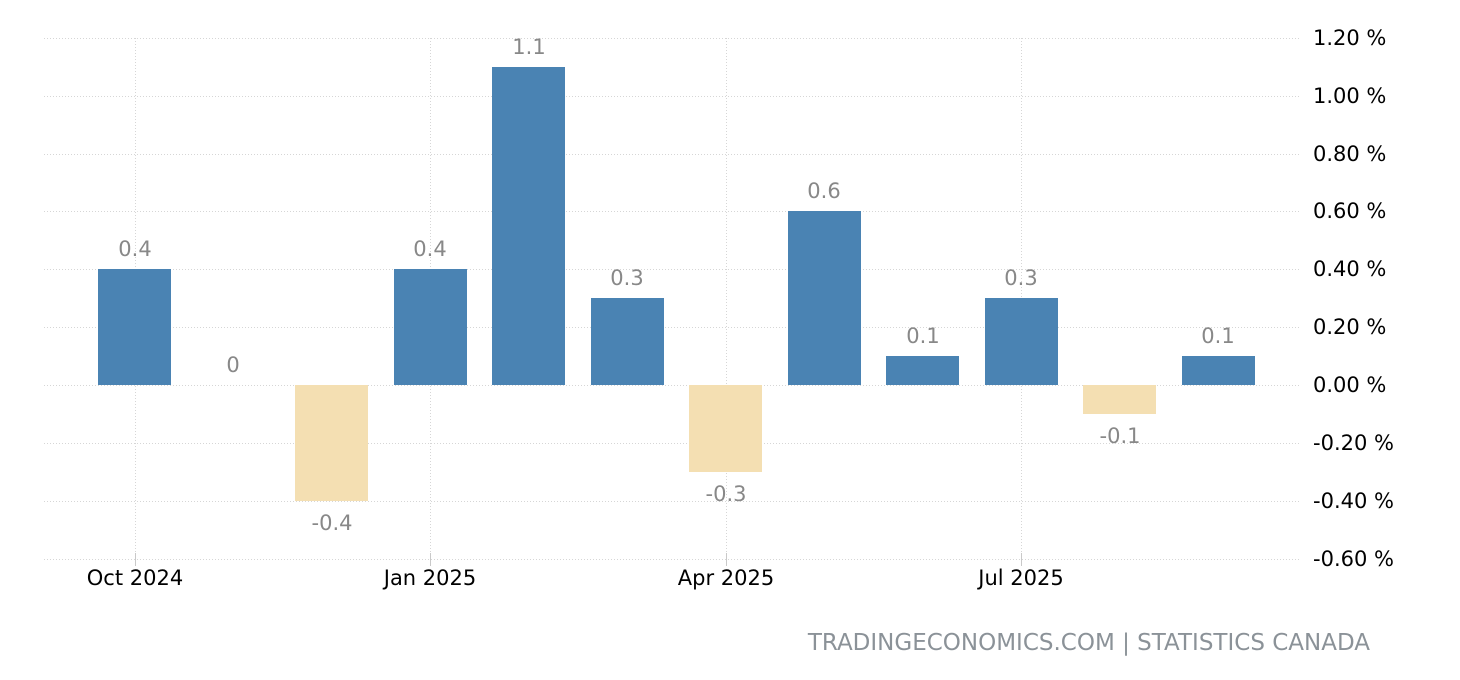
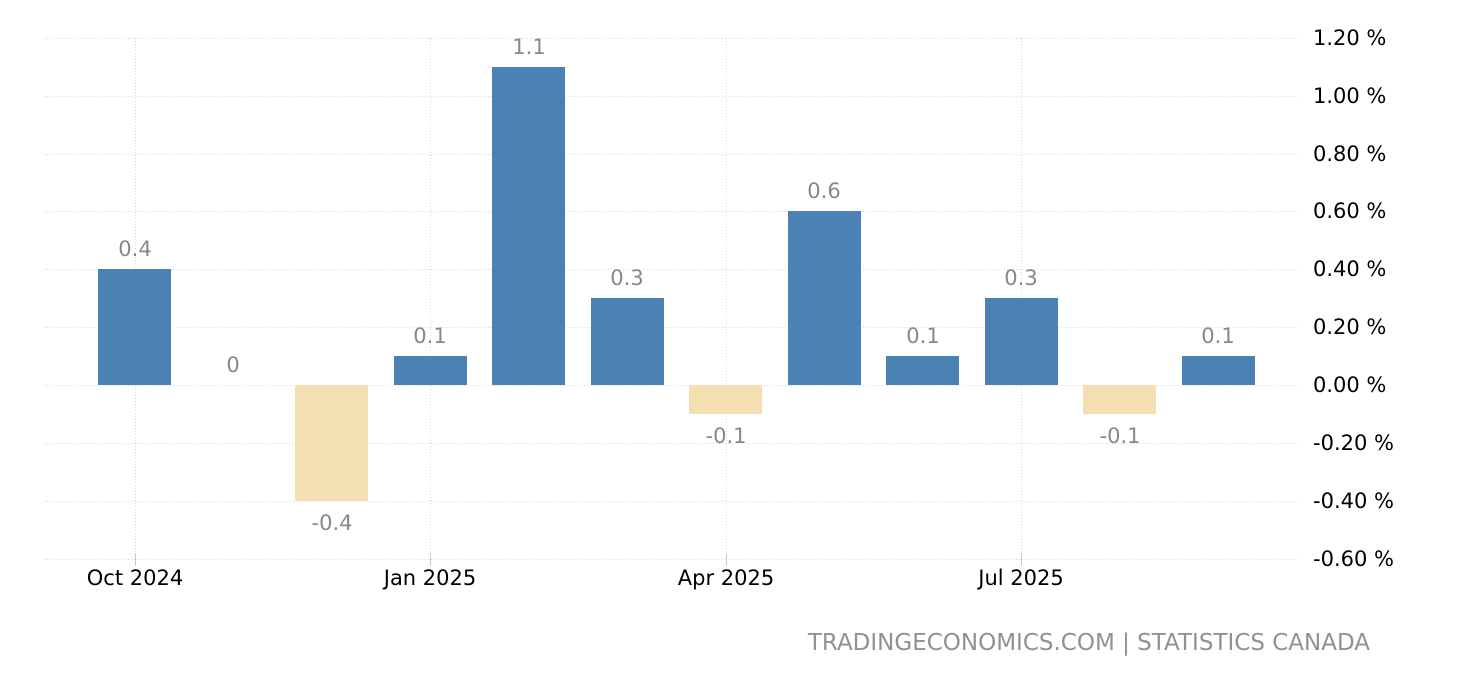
Jan 2025: 0.4 -> 0.1
Apr 2025: -0.3 -> -0.1
